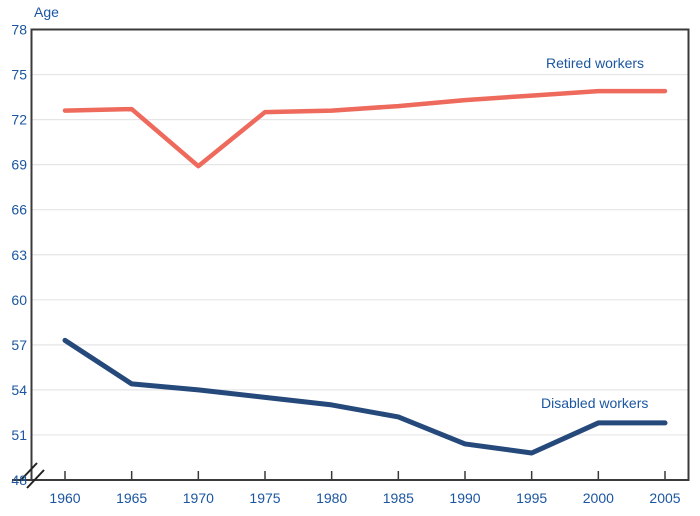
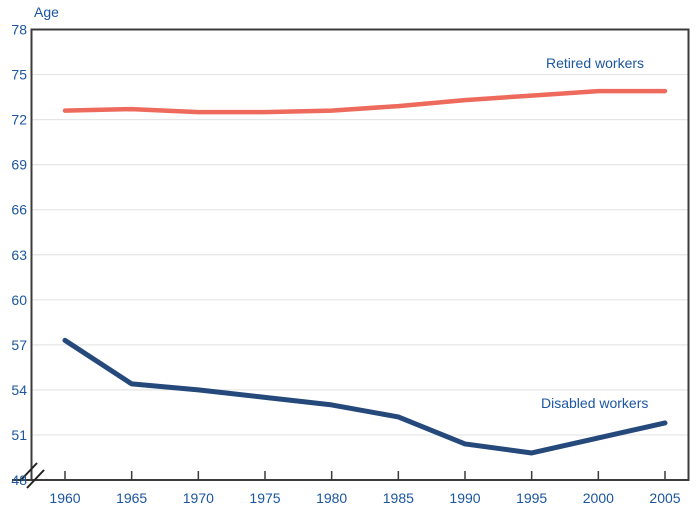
Retired workers/1970: 68.9 -> 72.5
Disabled workers/2000: 51.8 -> 50.8
